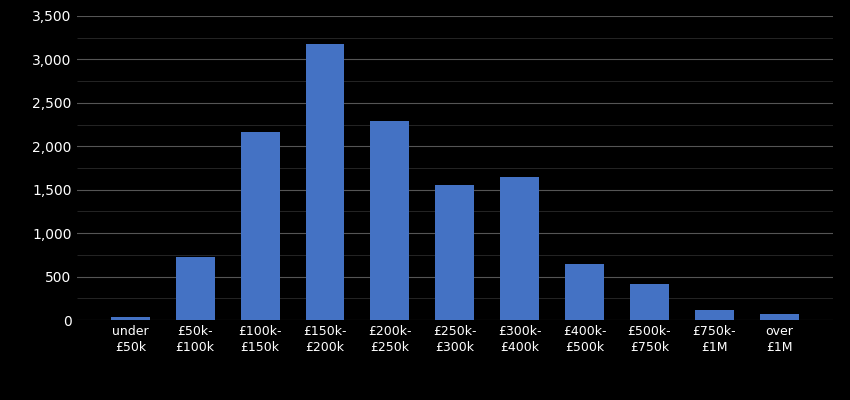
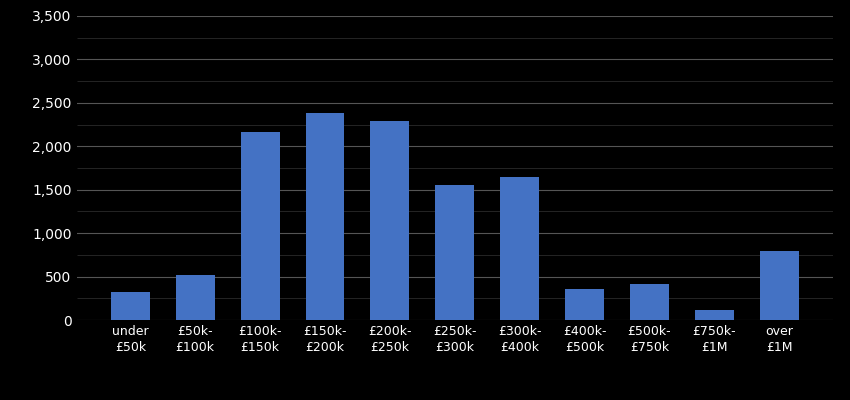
under £50k: 30 -> 320
£50k- £100k: 730 -> 520
£150k- £200k: 3,180 -> 2,380
£400k- £500k: 650 -> 360
over £1M: 60 -> 800
